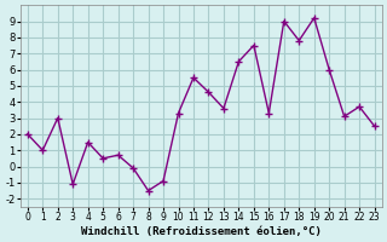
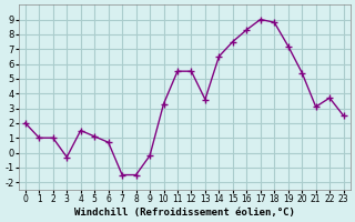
2: 3.0 -> 1.0
3: -1.1 -> -0.3
5: 0.5 -> 1.1
7: -0.1 -> -1.5
9: -0.9 -> -0.2
12: 4.6 -> 5.5
16: 3.3 -> 8.3
18: 7.8 -> 8.8
19: 9.2 -> 7.2
20: 6.0 -> 5.4
